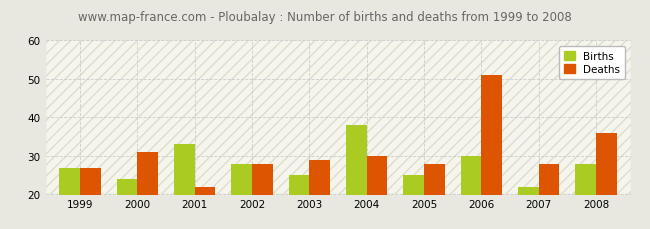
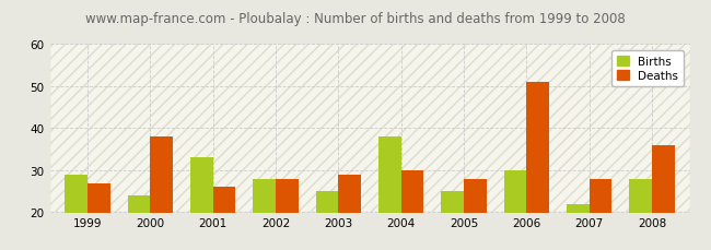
Births/1999: 27 -> 29
Deaths/2000: 31 -> 38
Deaths/2001: 22 -> 26
